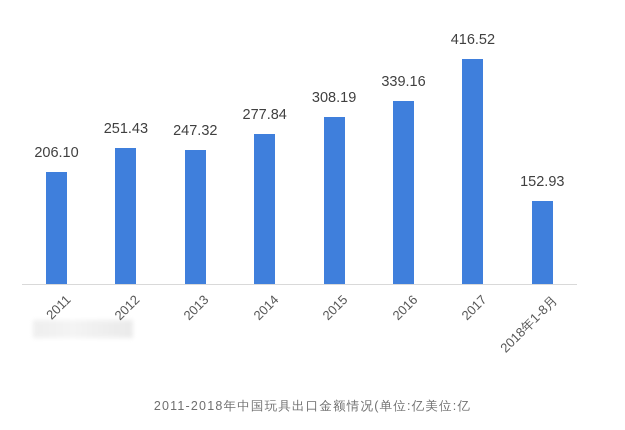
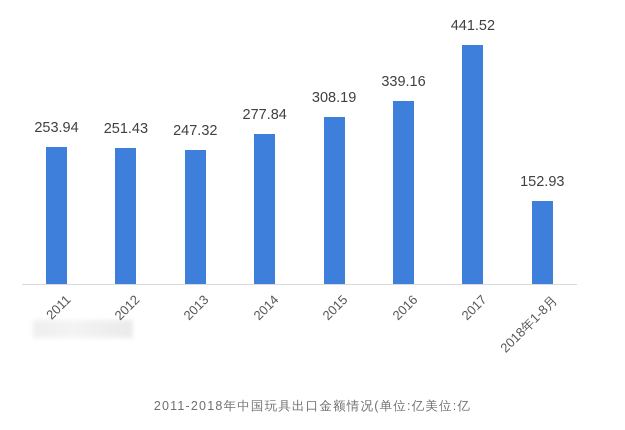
2011: 206.10 -> 253.94
2017: 416.52 -> 441.52
